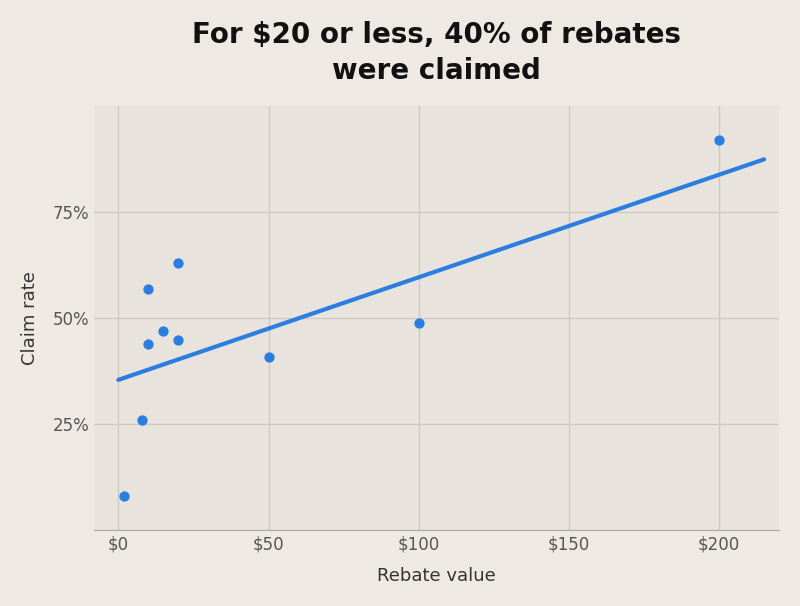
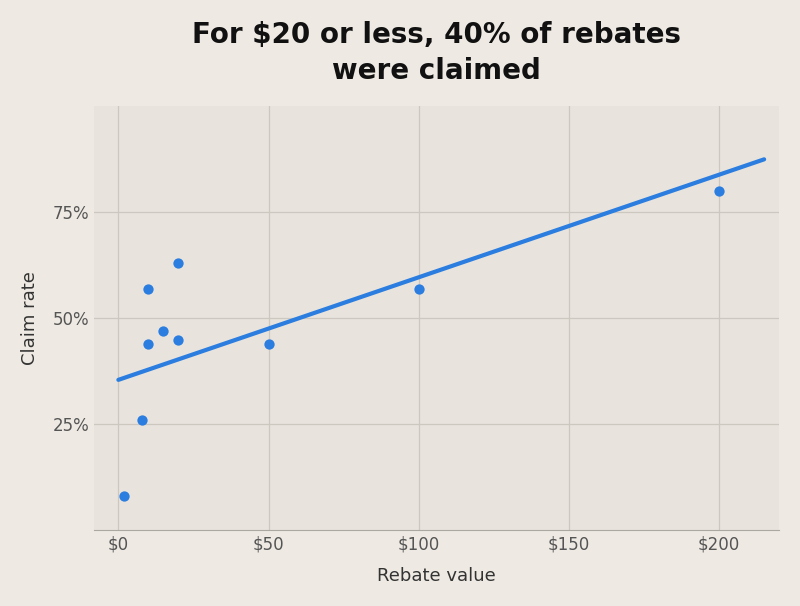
$50: 41% -> 44%
$100: 49% -> 57%
$200: 92% -> 80%
